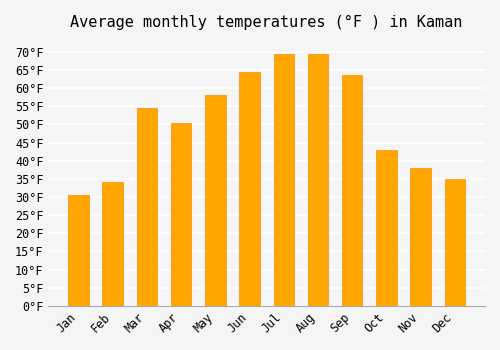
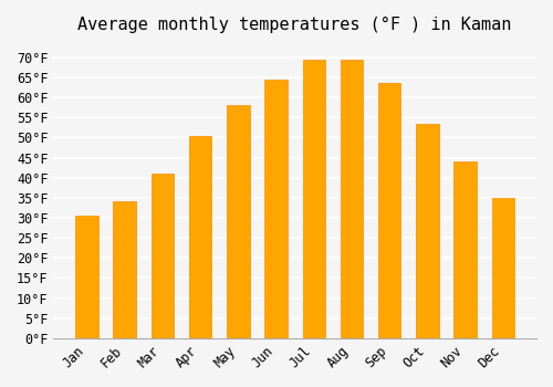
Mar: 54.5°F -> 41.0°F
Oct: 43.0°F -> 53.5°F
Nov: 38.0°F -> 44.0°F
